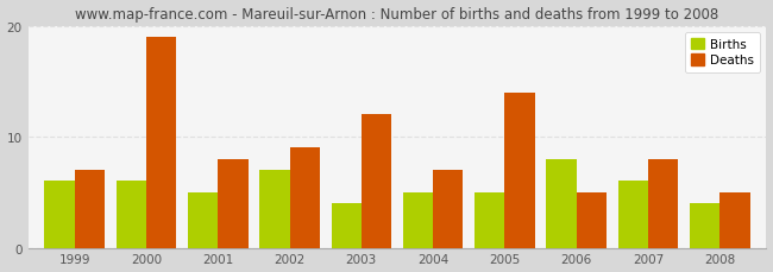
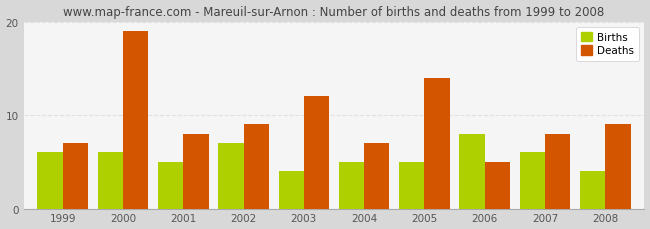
Deaths/2008: 5 -> 9
